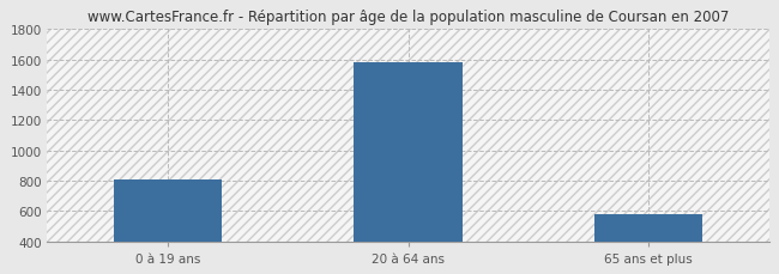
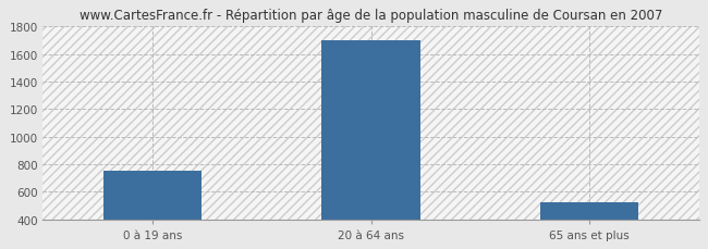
0 à 19 ans: 810 -> 750
20 à 64 ans: 1580 -> 1700
65 ans et plus: 580 -> 520
